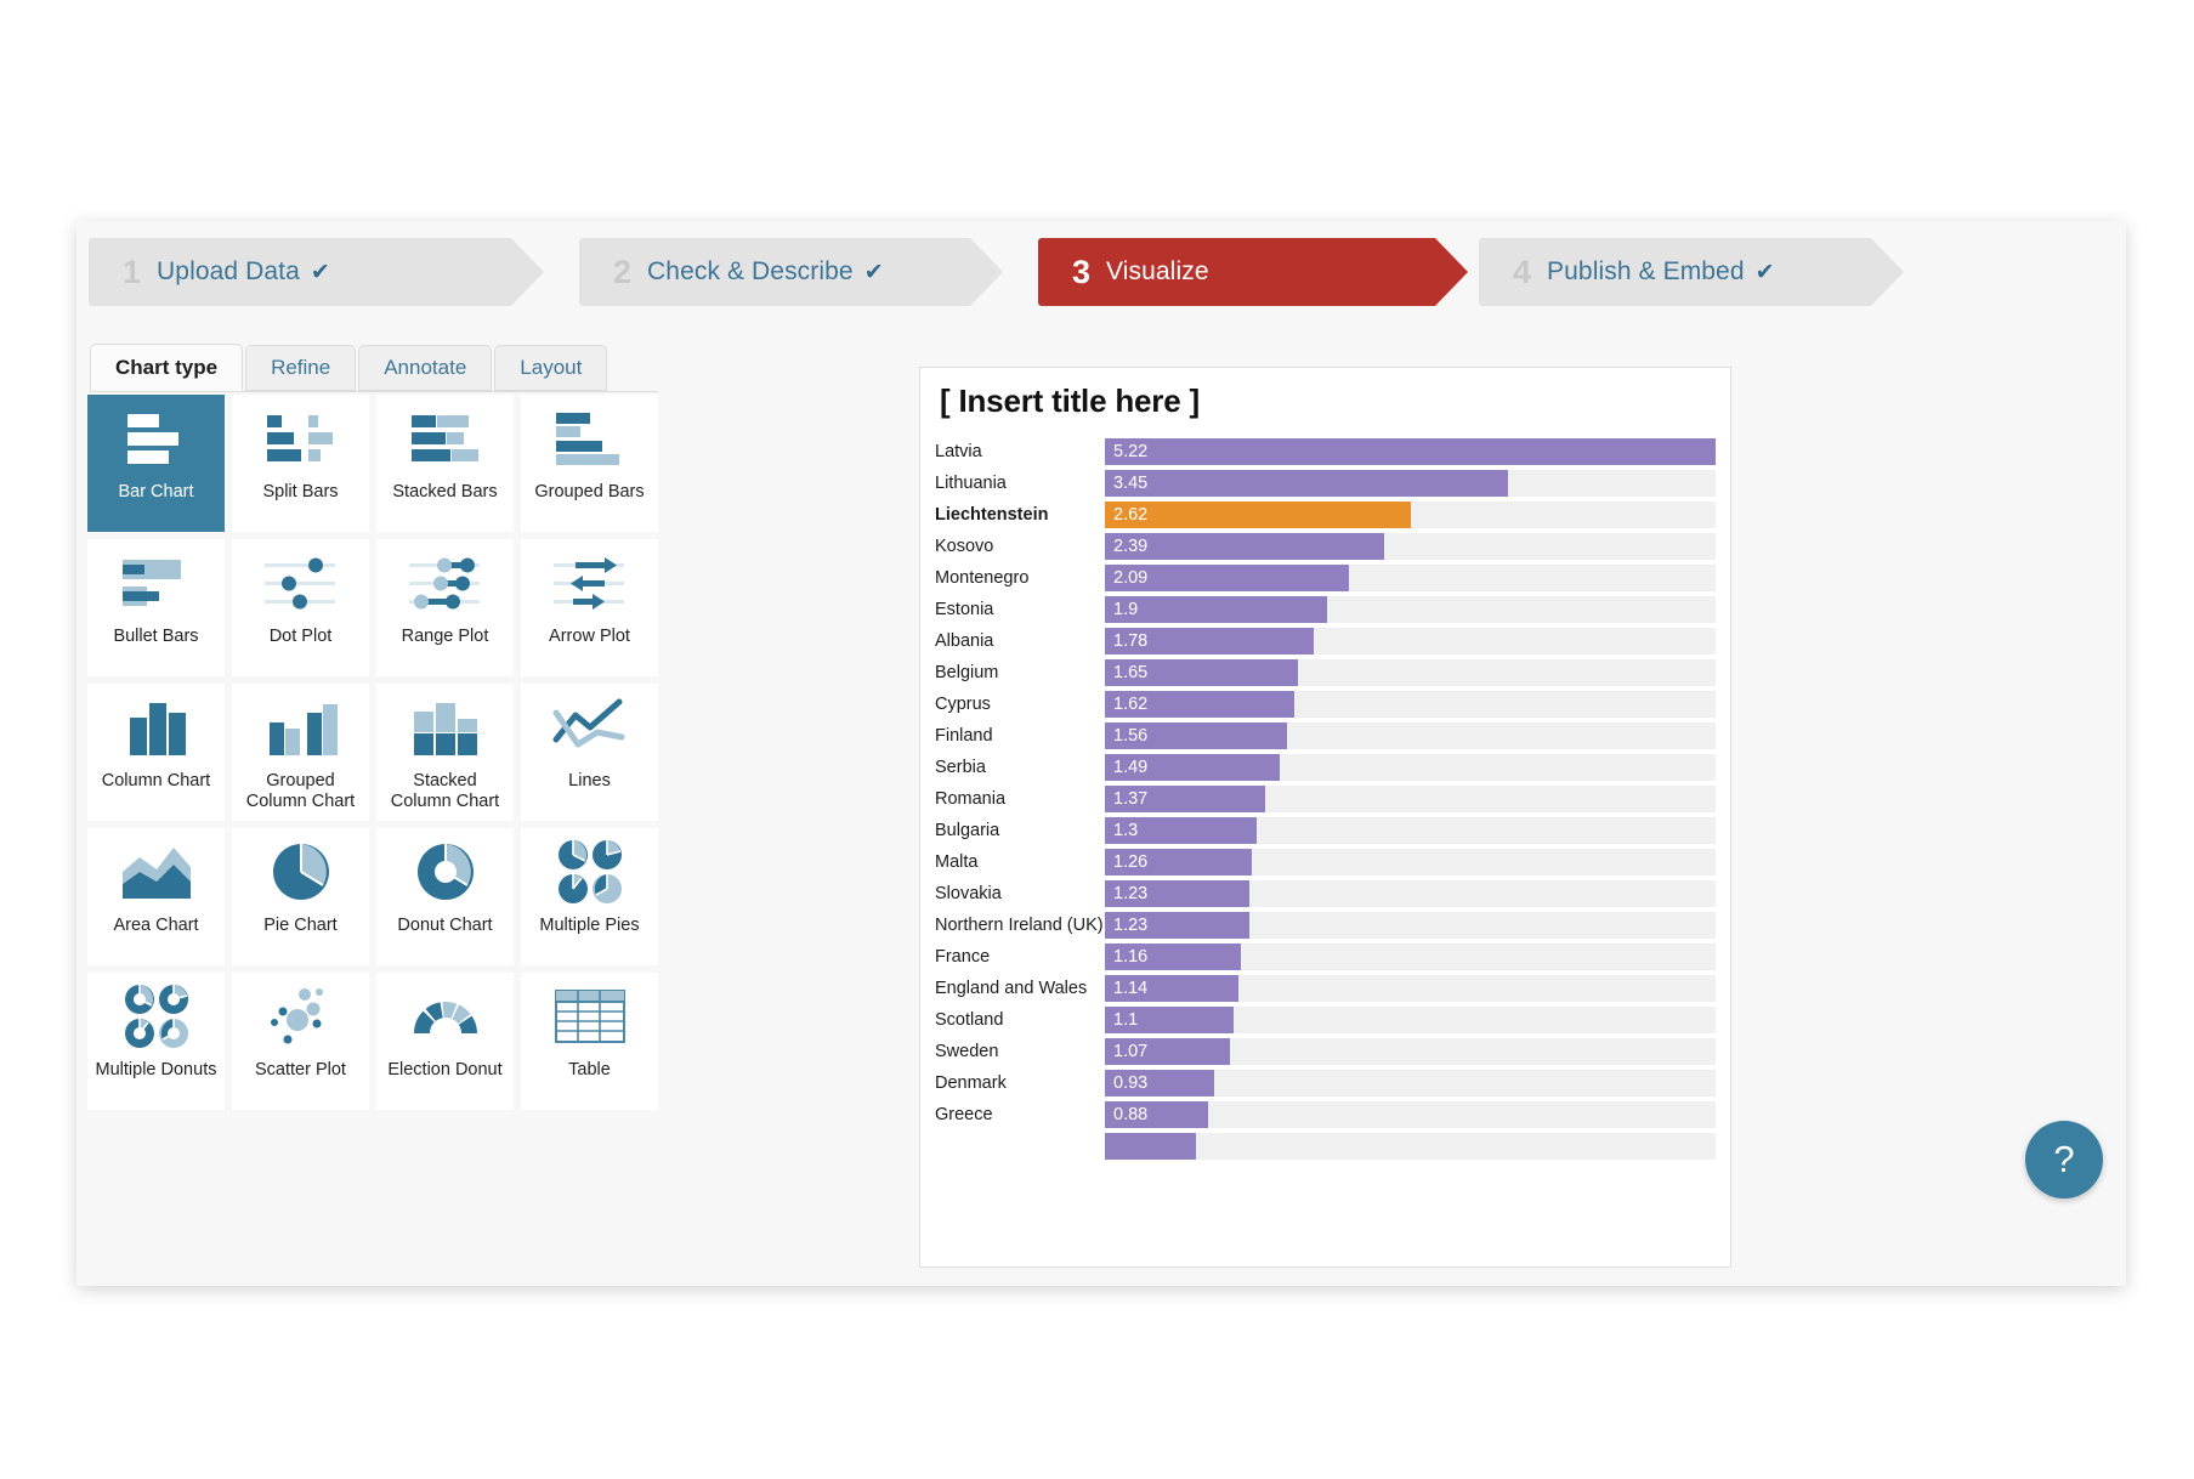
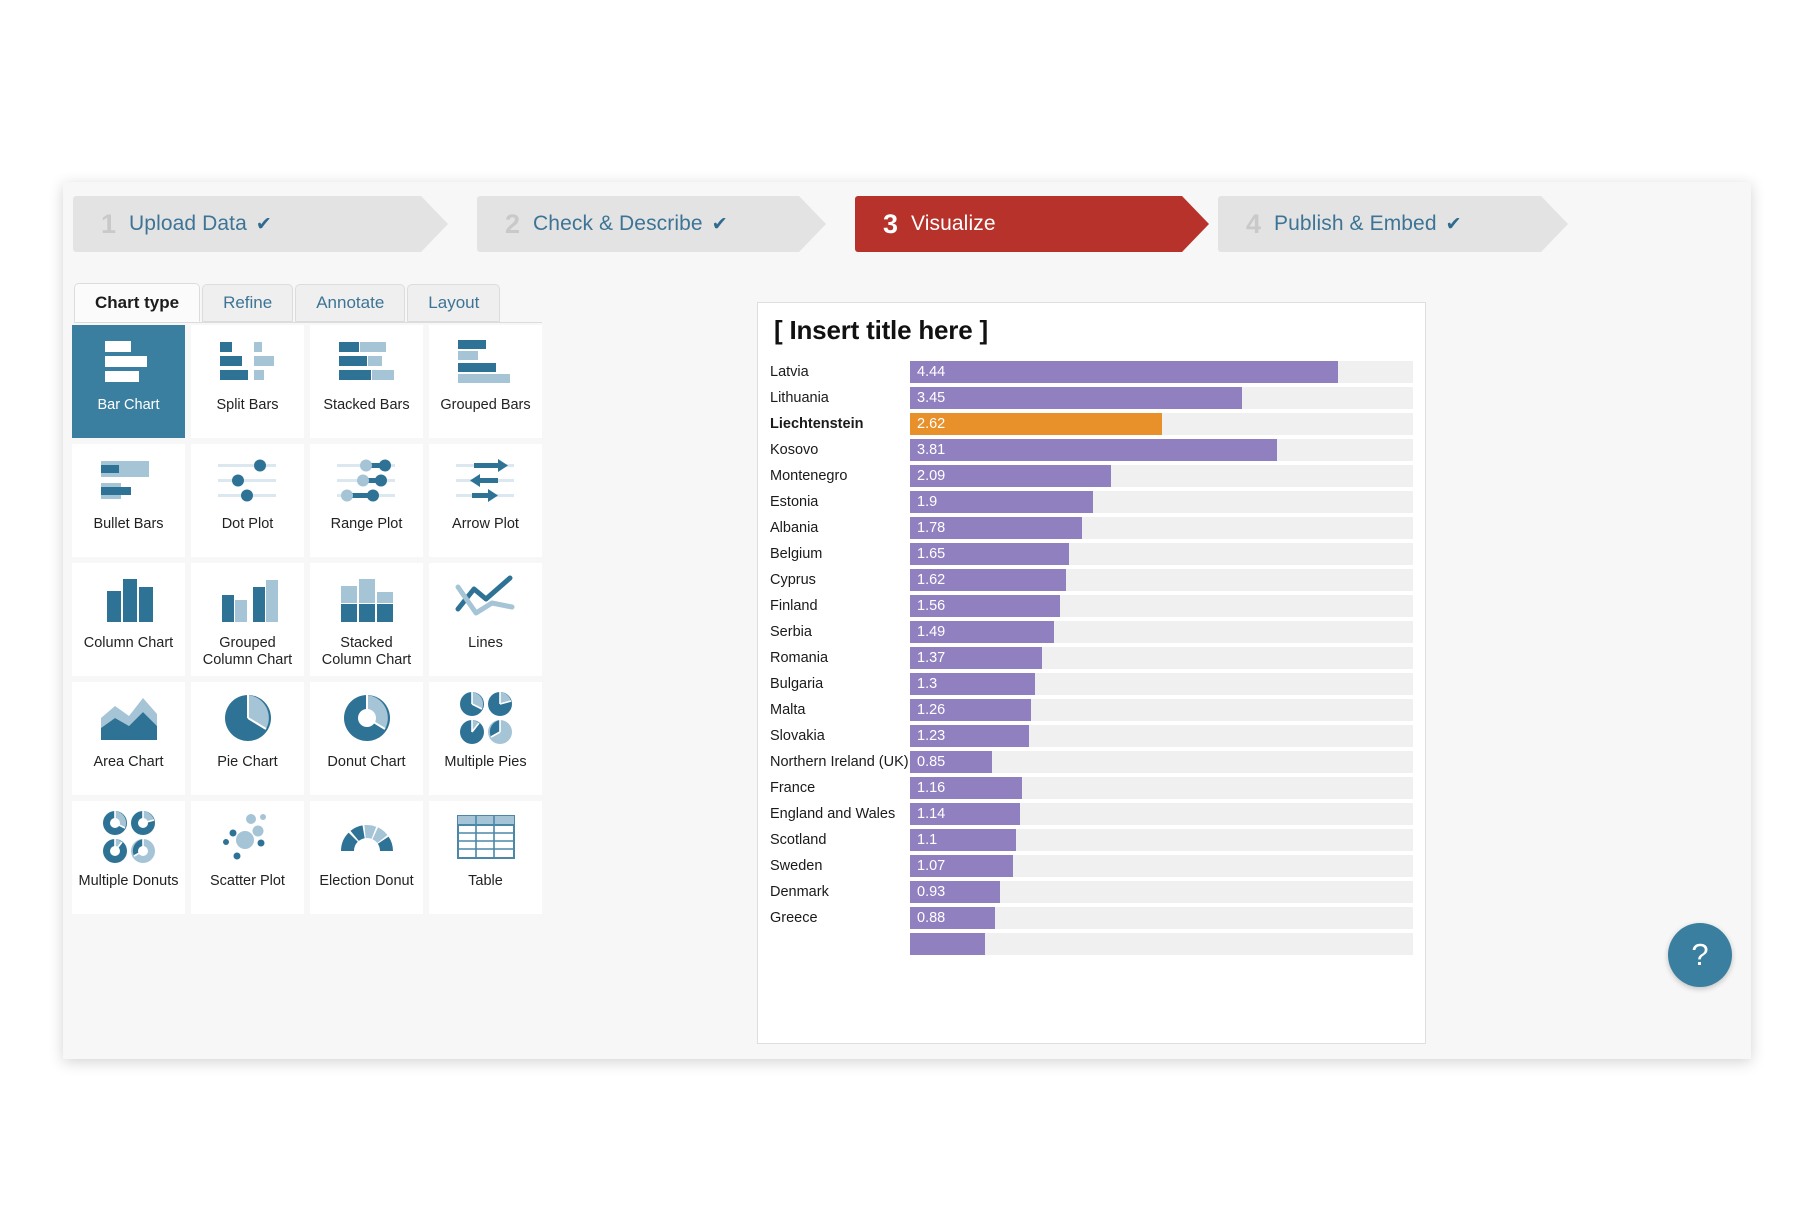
Latvia: 5.22 -> 4.44
Kosovo: 2.39 -> 3.81
Northern Ireland (UK): 1.23 -> 0.85
